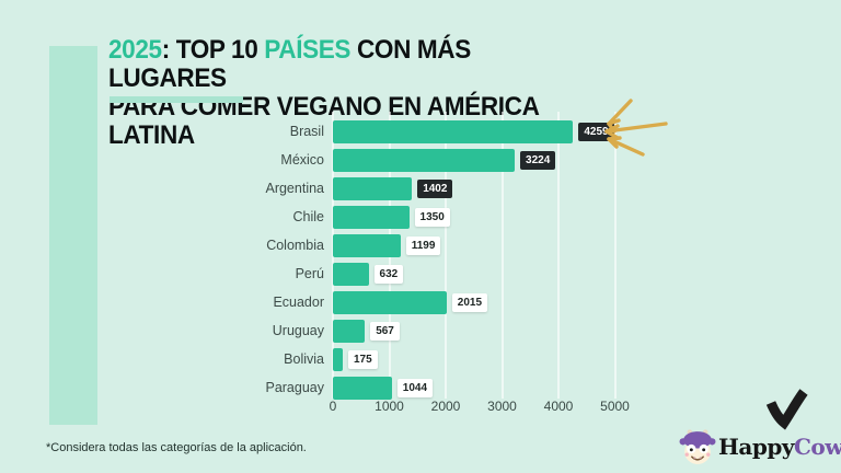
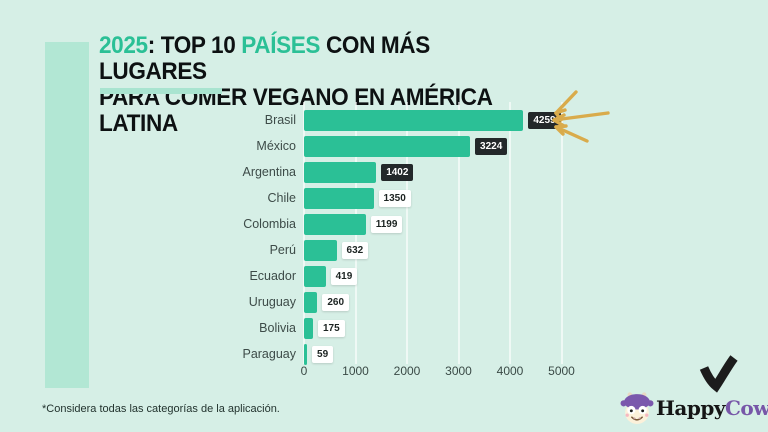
Ecuador: 2015 -> 419
Uruguay: 567 -> 260
Paraguay: 1044 -> 59
